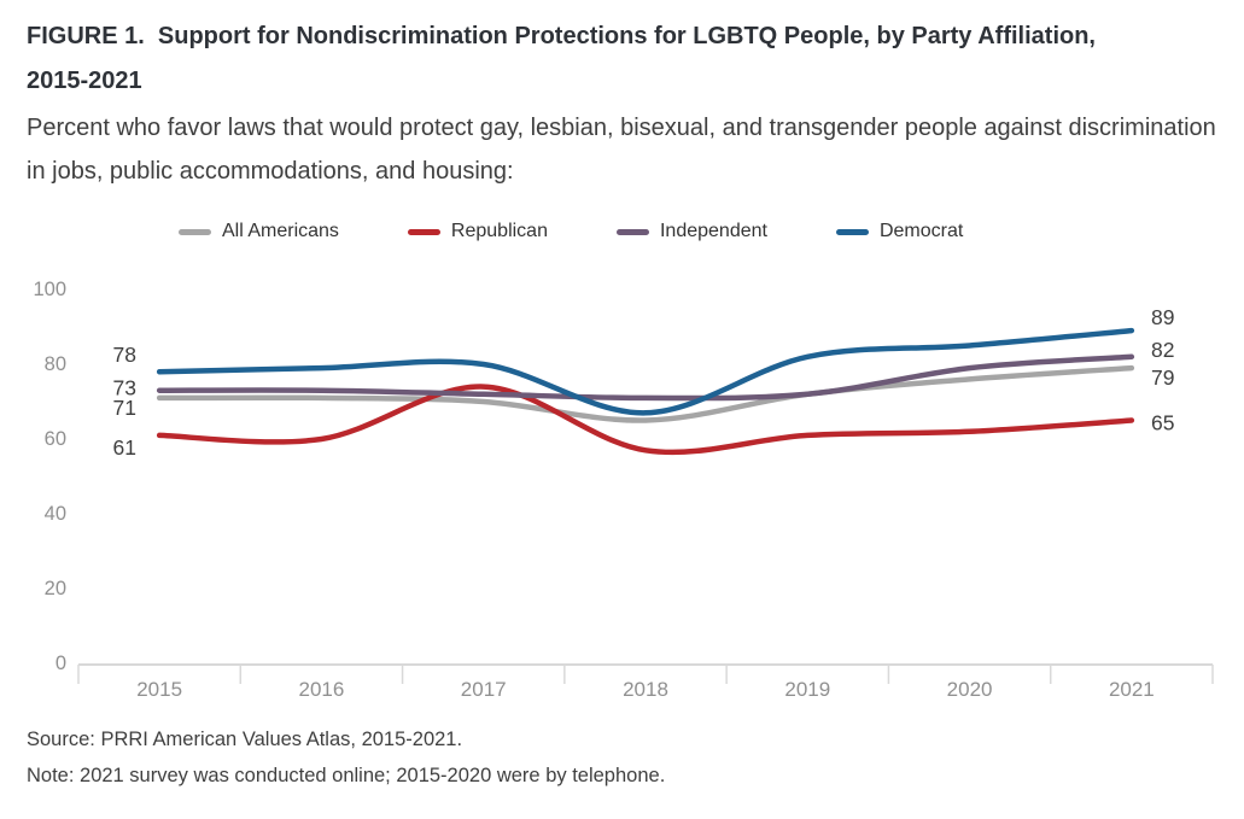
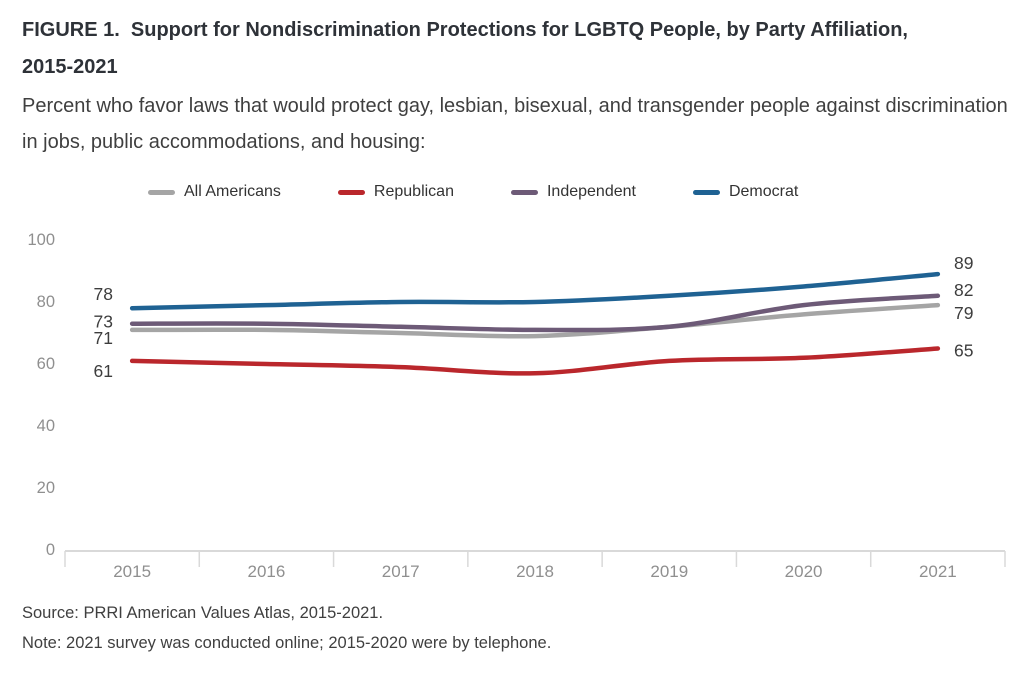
Republican/2017: 74 -> 59
All Americans/2018: 65 -> 69
Democrat/2018: 67 -> 80
